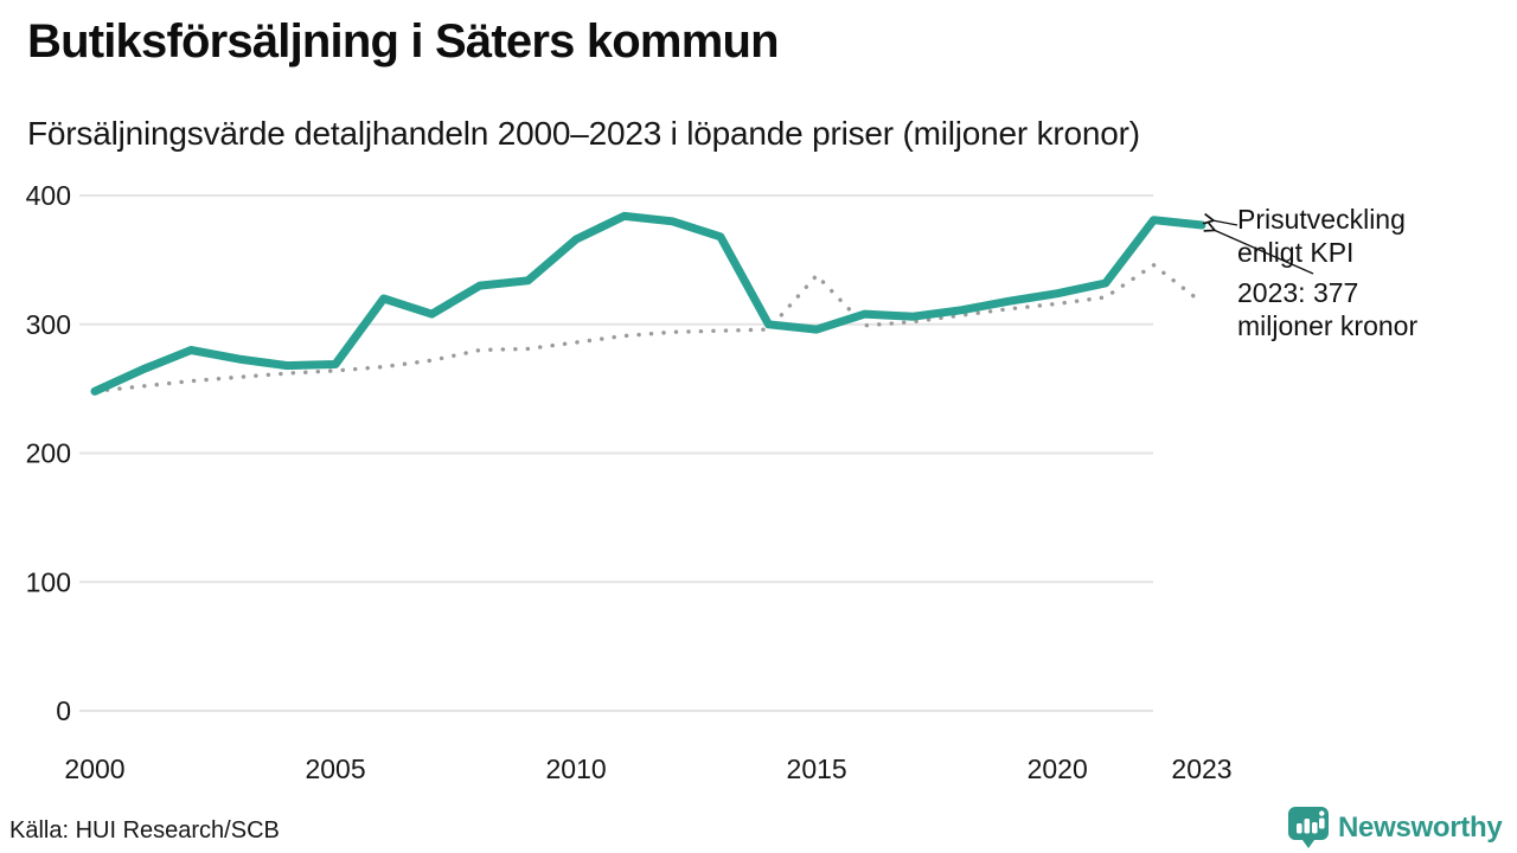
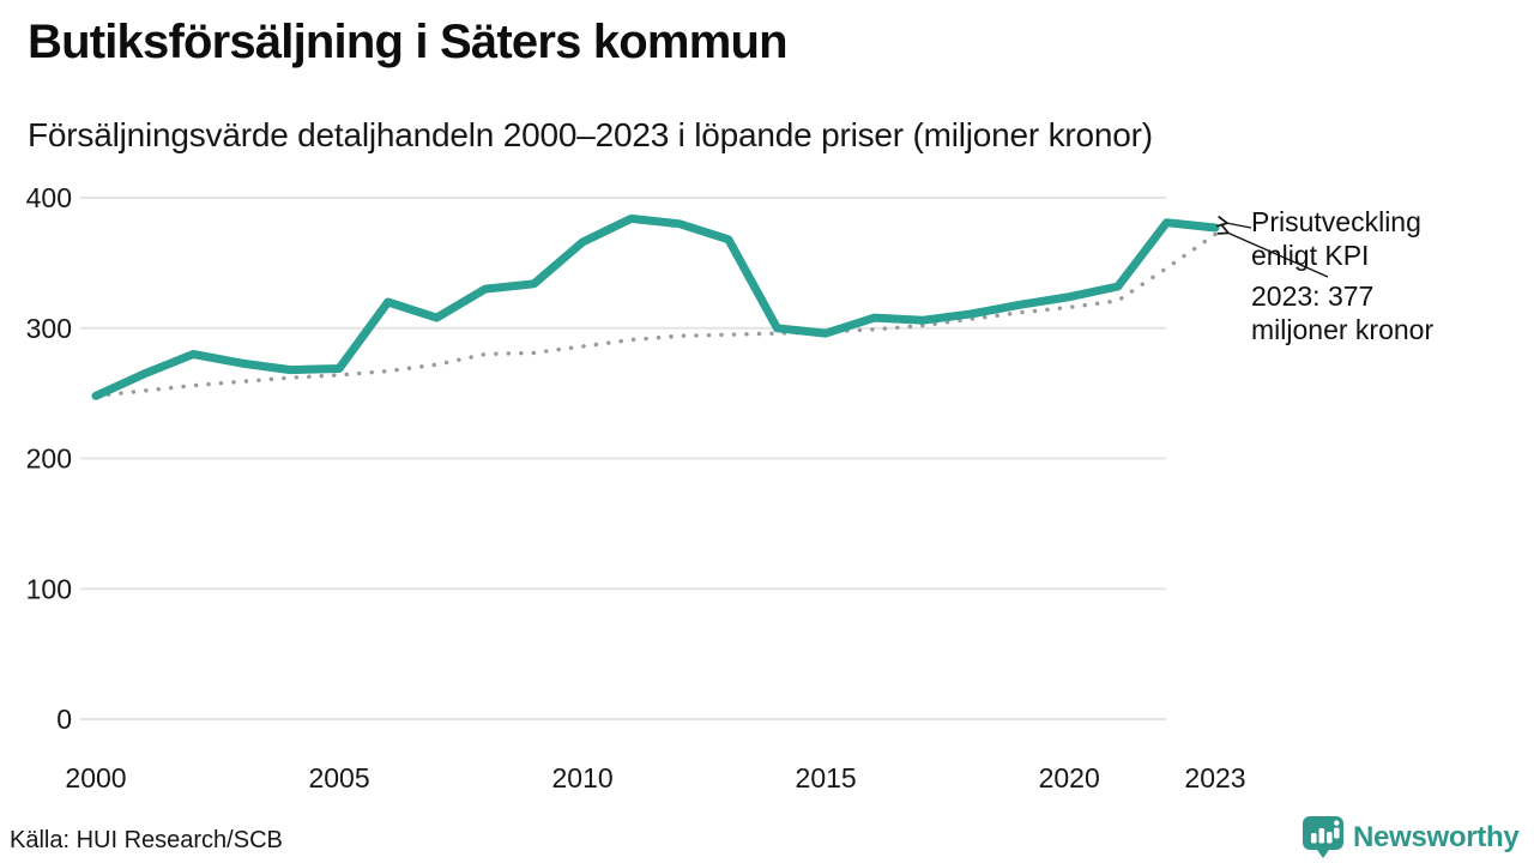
Prisutveckling enligt KPI/2015: 338 -> 297
Prisutveckling enligt KPI/2023: 317 -> 372
